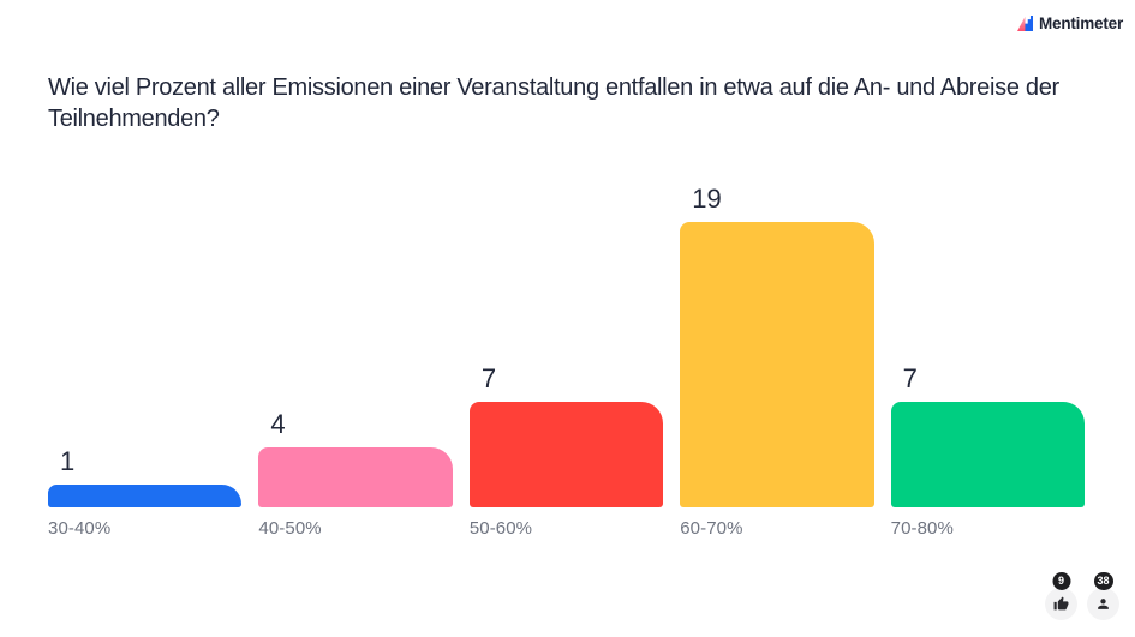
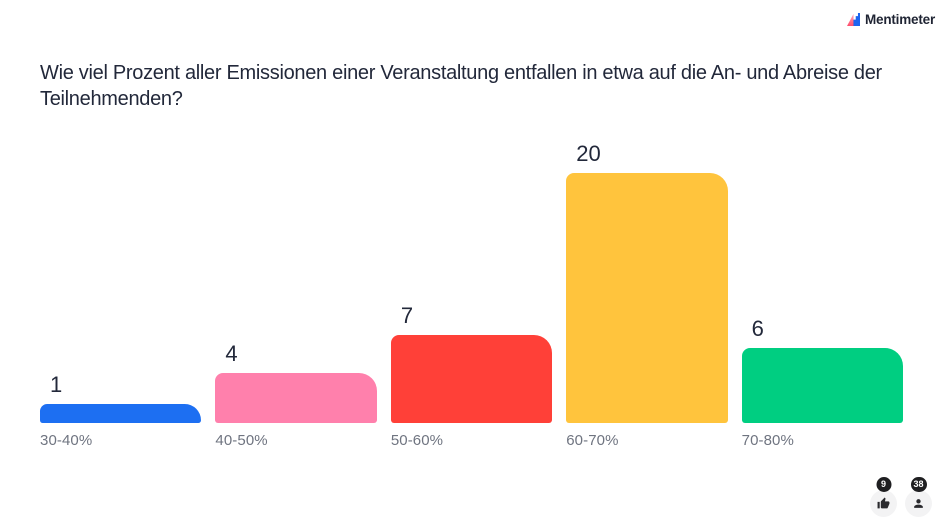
60-70%: 19 -> 20
70-80%: 7 -> 6
